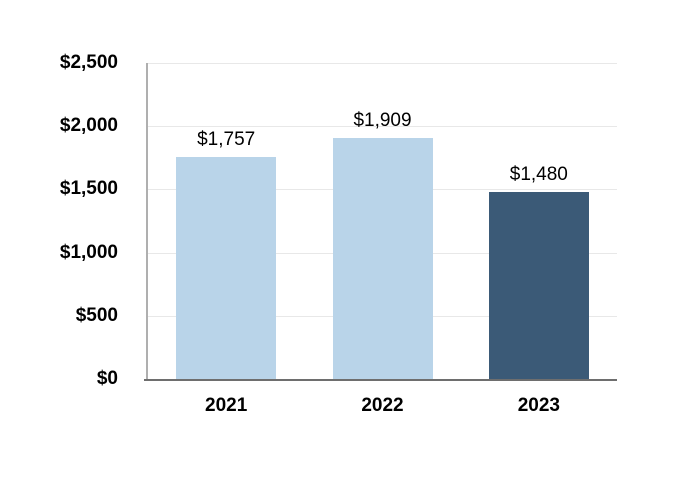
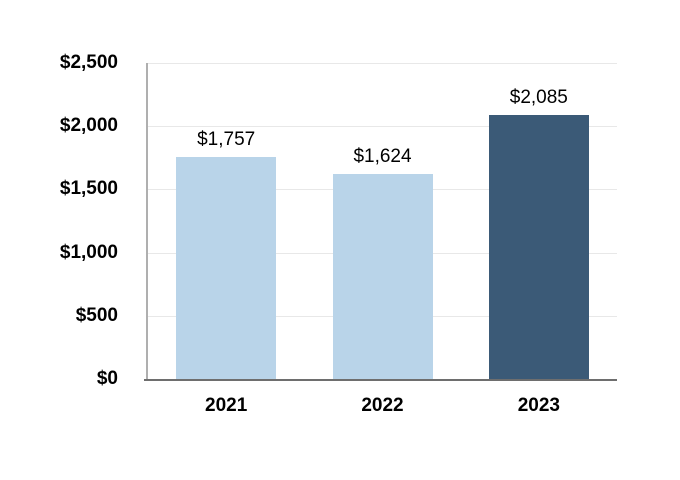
2022: $1,909 -> $1,624
2023: $1,480 -> $2,085
